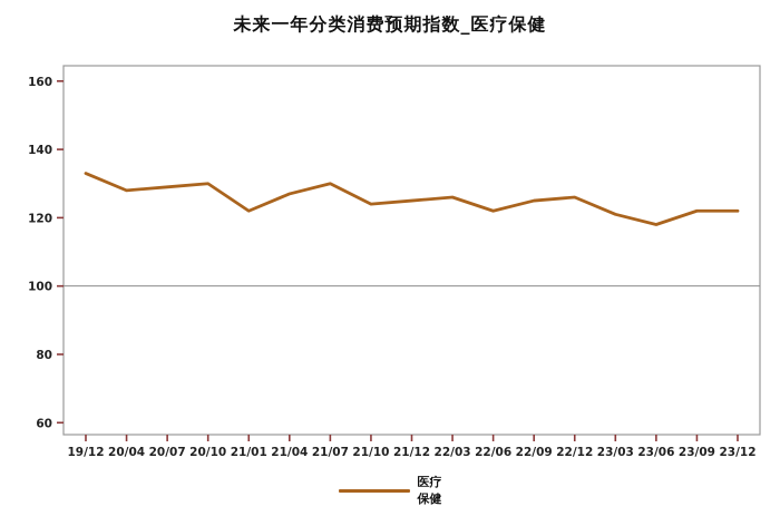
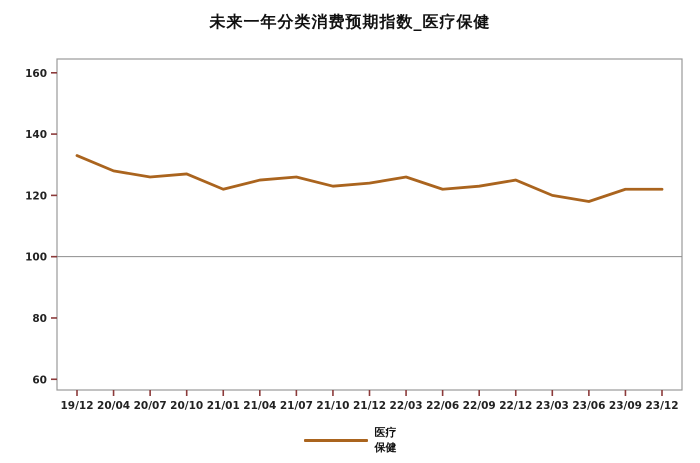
20/07: 129 -> 126
20/10: 130 -> 127
21/04: 127 -> 125
21/07: 130 -> 126
21/10: 124 -> 123
21/12: 125 -> 124
22/09: 125 -> 123
22/12: 126 -> 125
23/03: 121 -> 120
